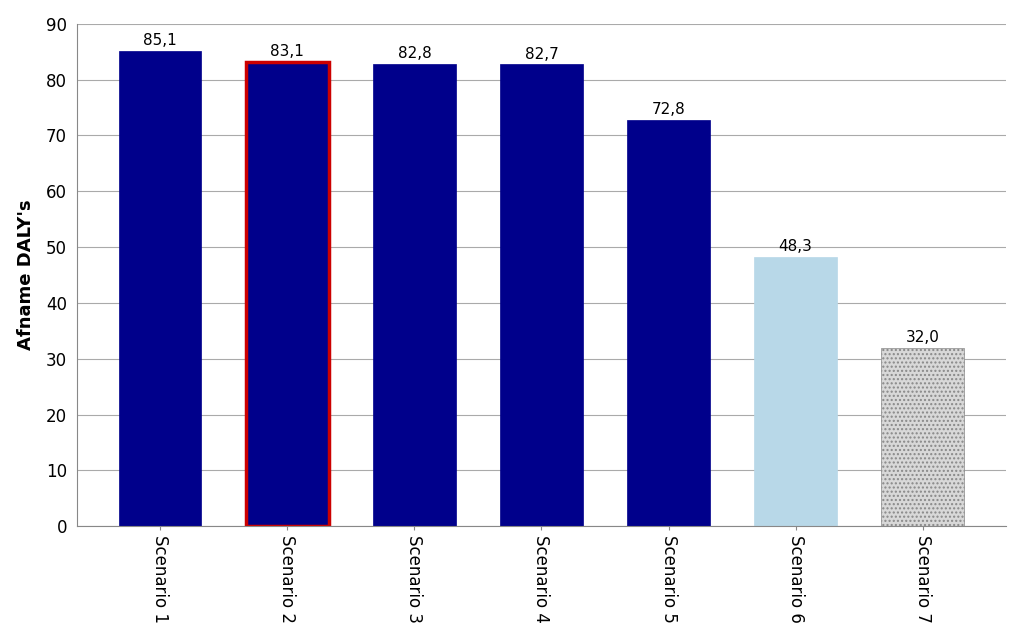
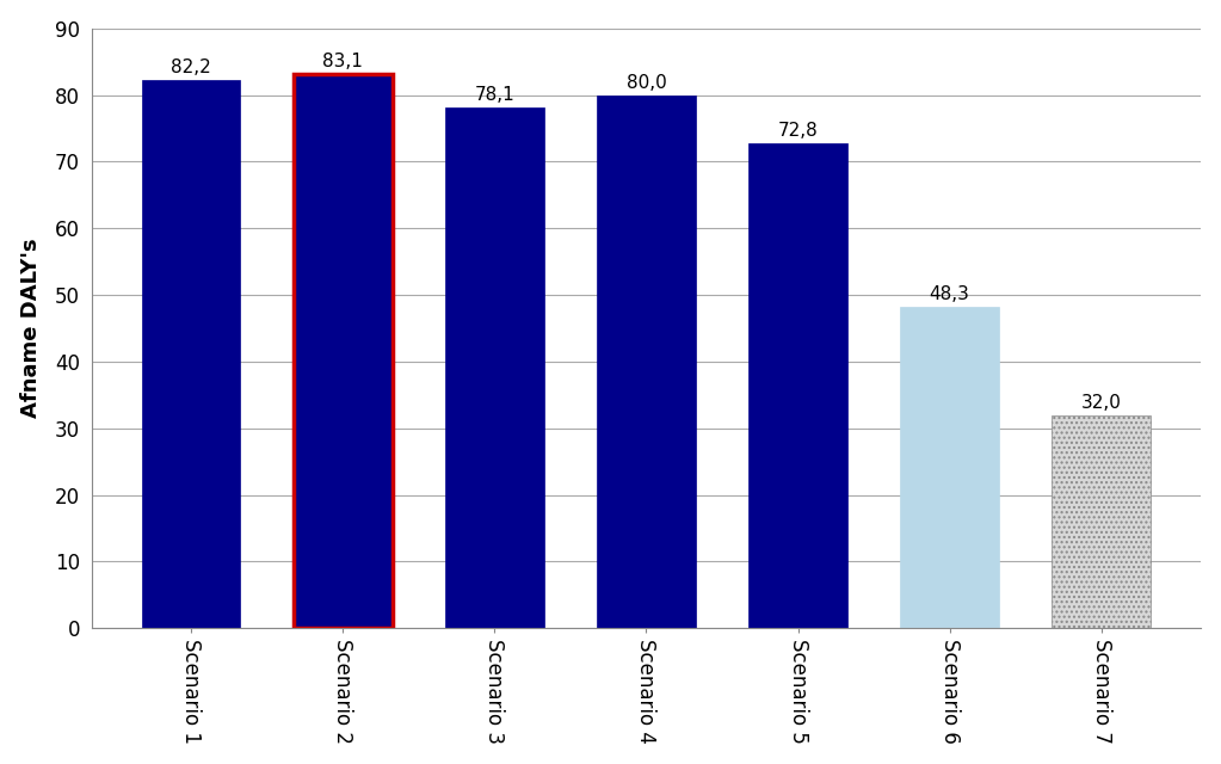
Scenario 1: 85,1 -> 82,2
Scenario 3: 82,8 -> 78,1
Scenario 4: 82,7 -> 80,0
